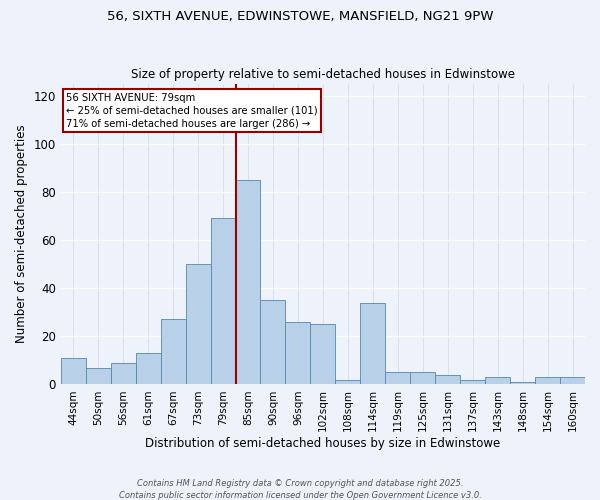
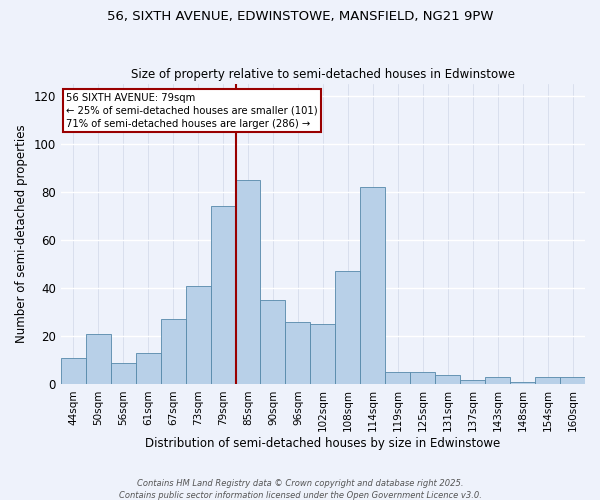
50sqm: 7 -> 21
73sqm: 50 -> 41
79sqm: 69 -> 74
108sqm: 2 -> 47
114sqm: 34 -> 82
